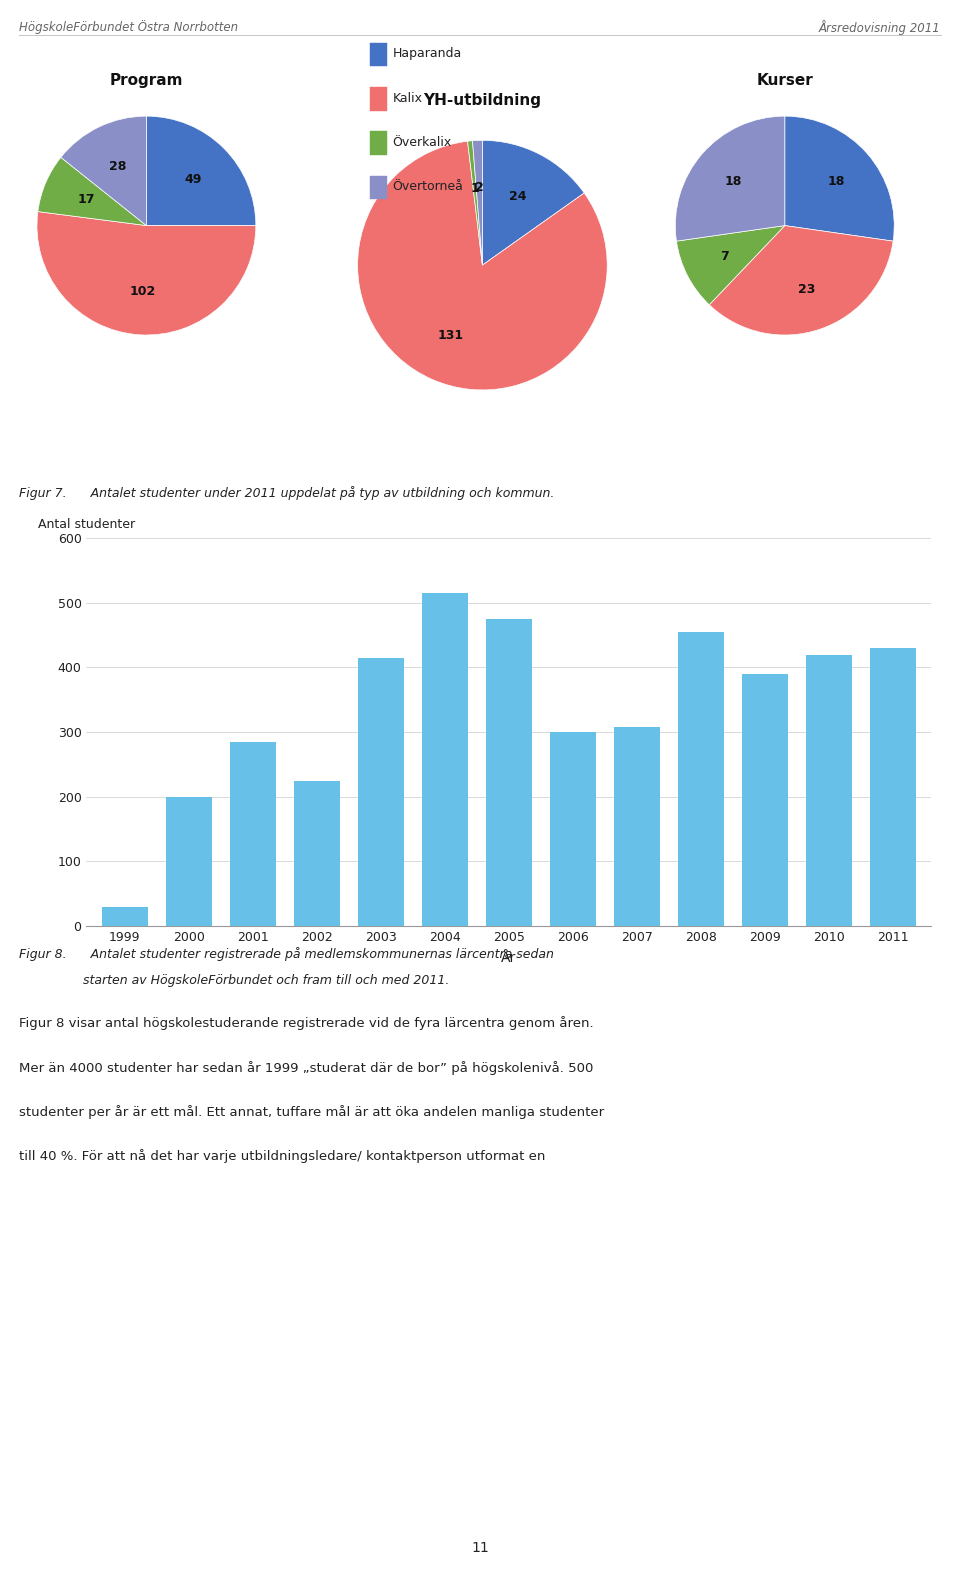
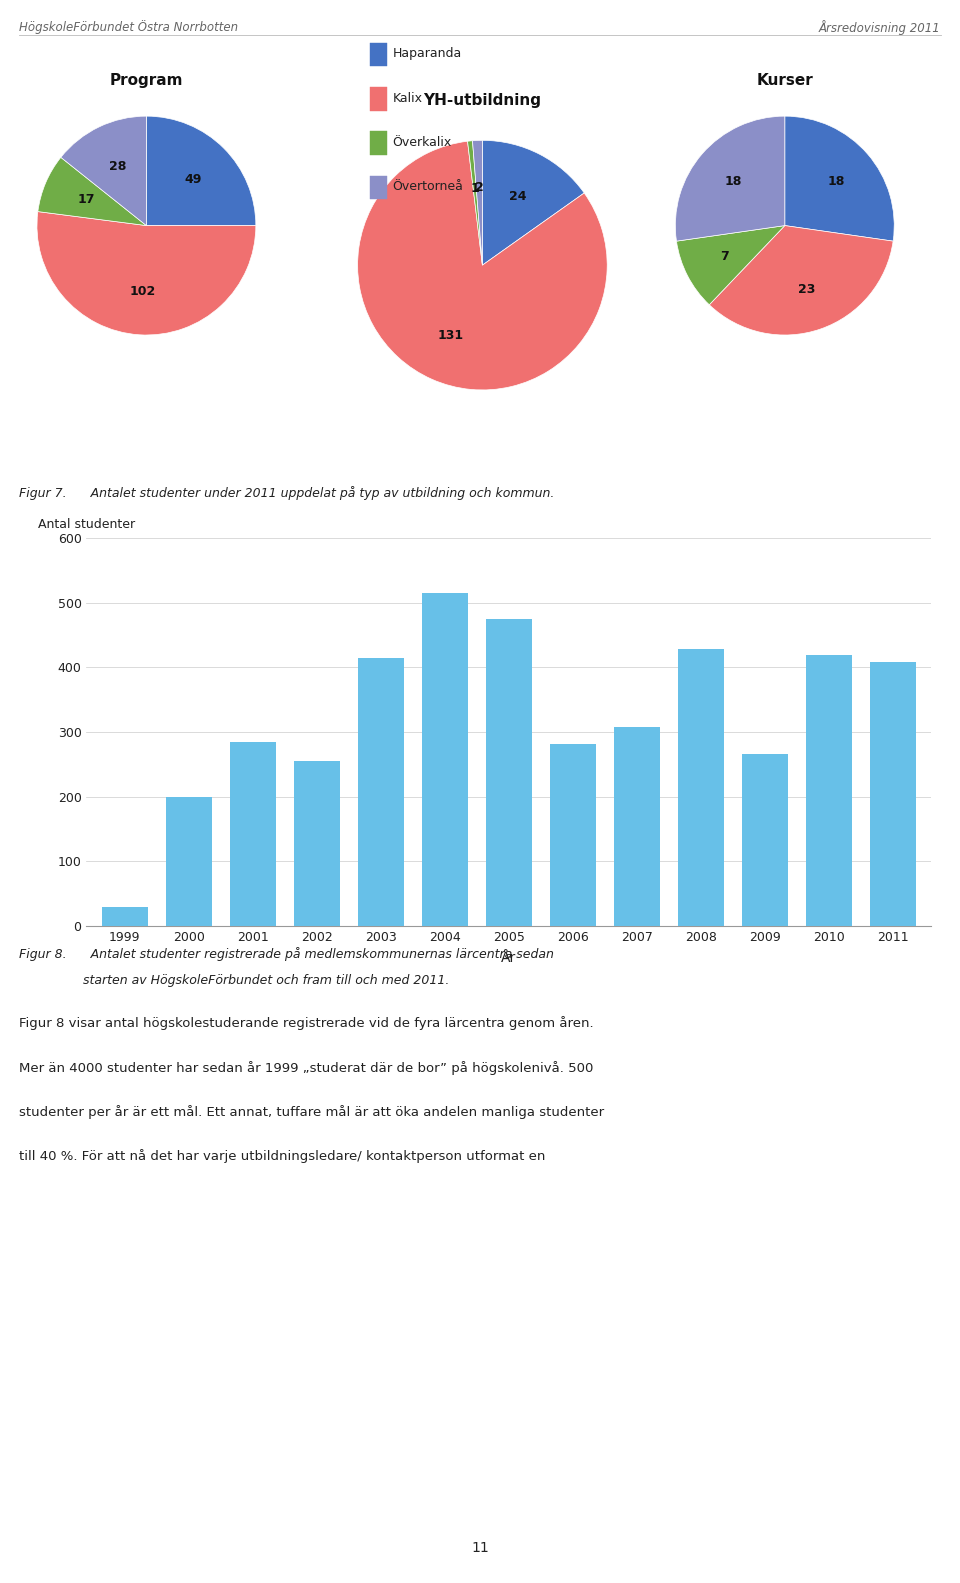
2002: 225 -> 256
2006: 300 -> 282
2008: 455 -> 428
2009: 390 -> 266
2011: 430 -> 408
